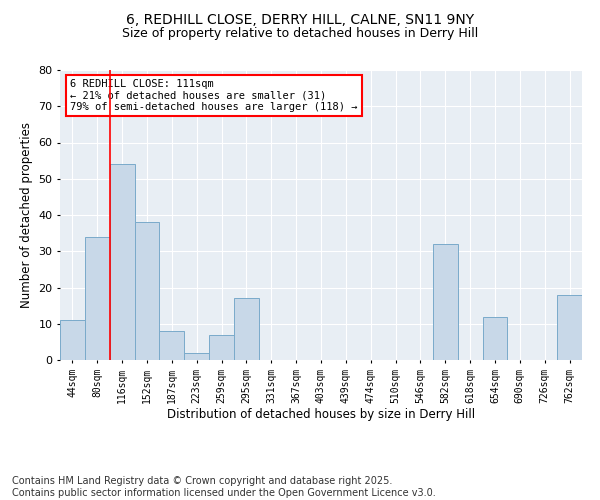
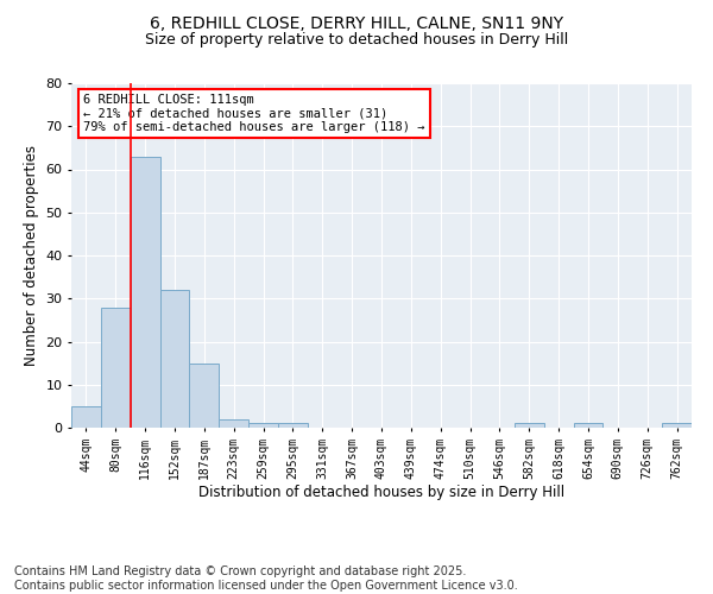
44sqm: 11 -> 5
80sqm: 34 -> 28
116sqm: 54 -> 63
152sqm: 38 -> 32
187sqm: 8 -> 15
259sqm: 7 -> 1
295sqm: 17 -> 1
582sqm: 32 -> 1
654sqm: 12 -> 1
762sqm: 18 -> 1
